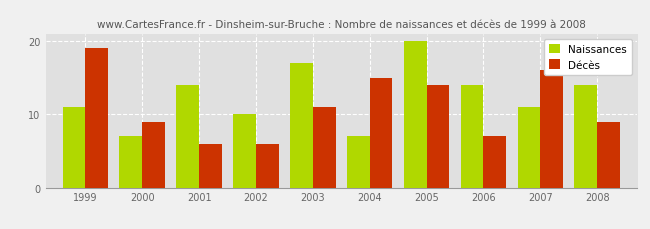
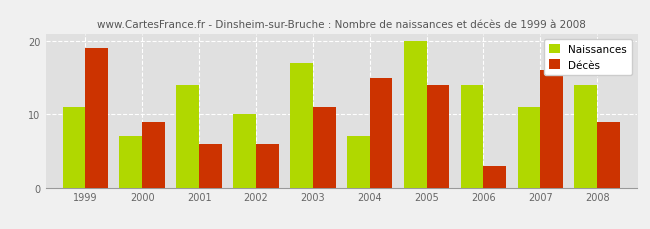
Décès/2006: 7 -> 3
